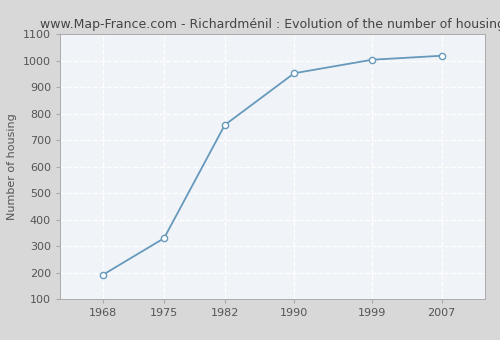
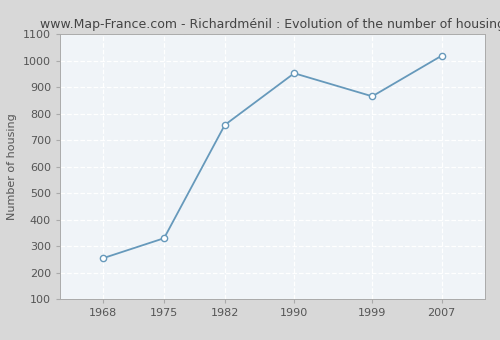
1968: 193 -> 255
1999: 1003 -> 865
